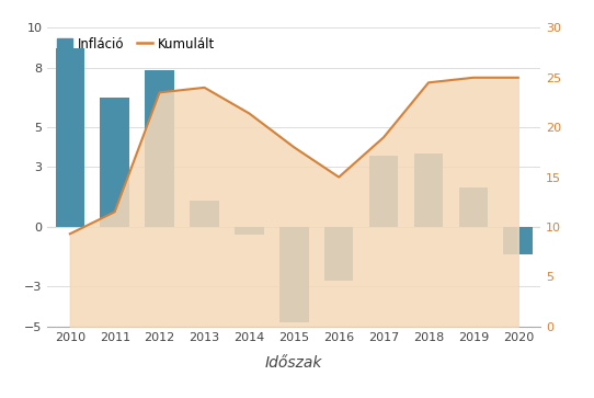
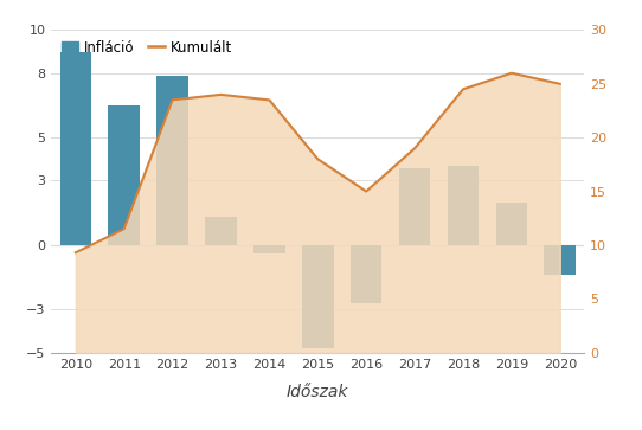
Kumulált/2014: 21.4 -> 23.5
Kumulált/2019: 25.0 -> 26.0
